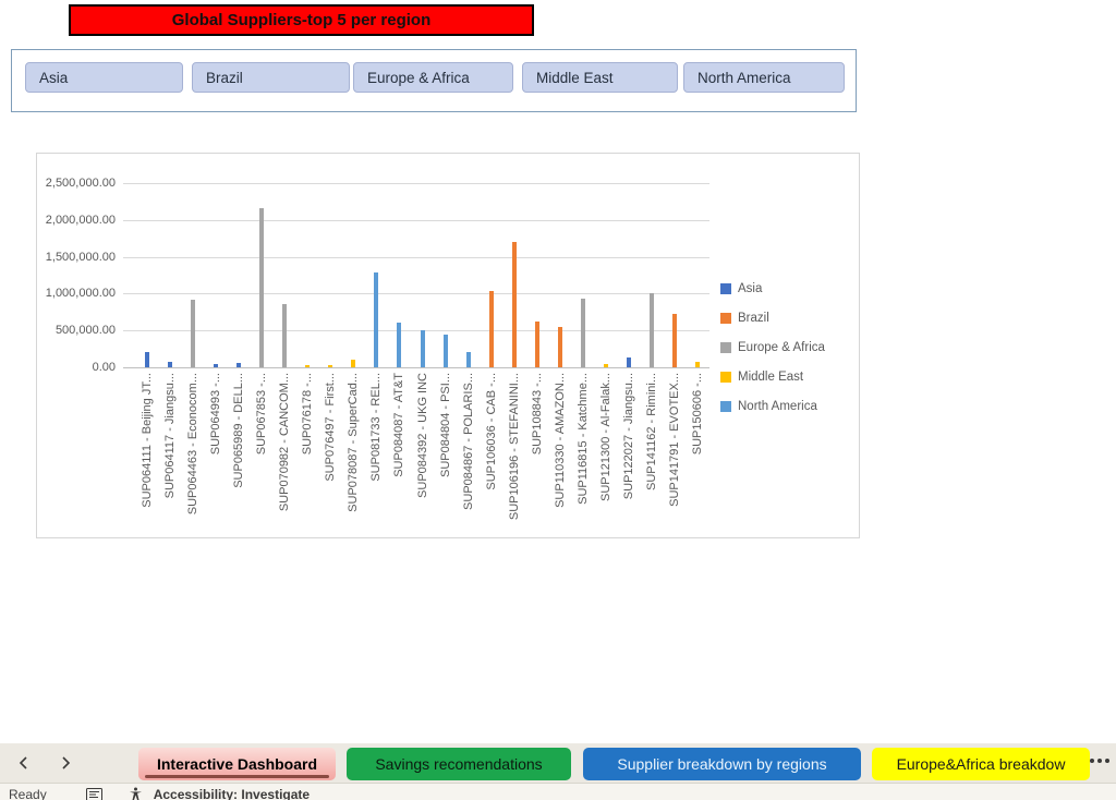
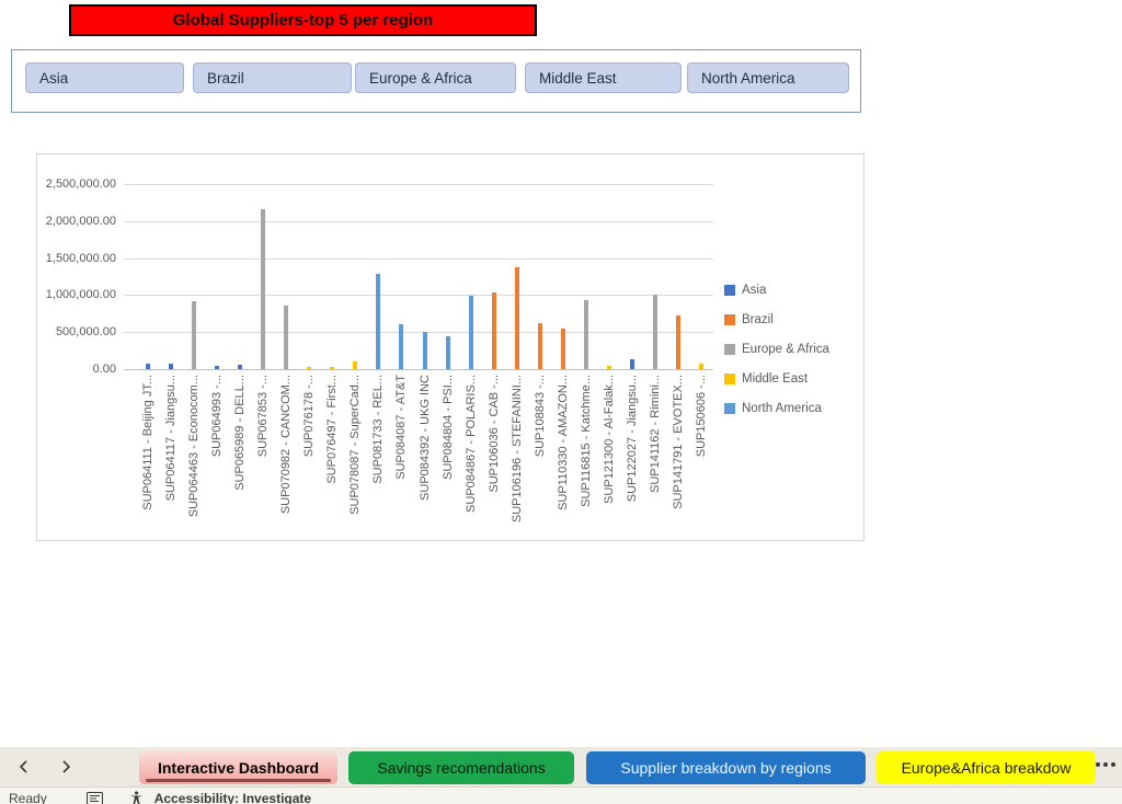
SUP064111 - Beijing JT...: 200000 -> 100000
SUP084867 - POLARIS...: 200000 -> 1000000
SUP106196 - STEFANINI...: 1700000 -> 1400000
